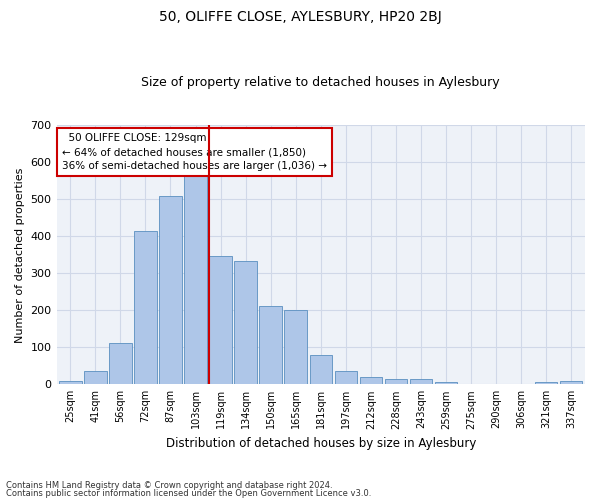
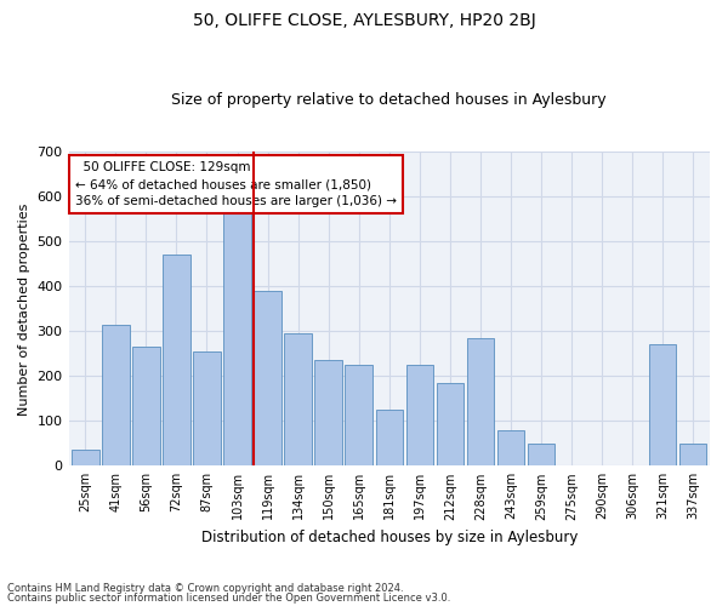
25sqm: 10 -> 35
41sqm: 35 -> 315
56sqm: 113 -> 265
72sqm: 415 -> 470
87sqm: 510 -> 255
119sqm: 348 -> 390
134sqm: 333 -> 295
150sqm: 213 -> 235
165sqm: 200 -> 225
181sqm: 80 -> 125
197sqm: 37 -> 225
212sqm: 20 -> 185
228sqm: 13 -> 285
243sqm: 13 -> 80
259sqm: 5 -> 50
321sqm: 5 -> 270
337sqm: 8 -> 50
